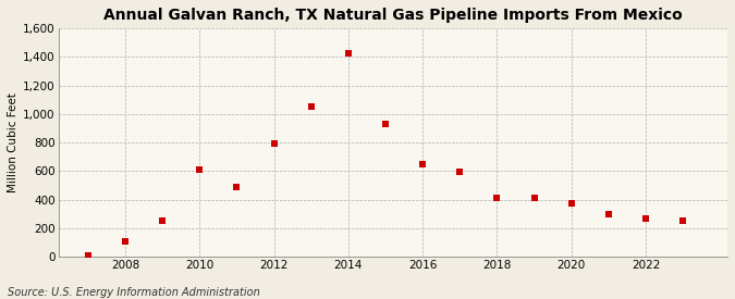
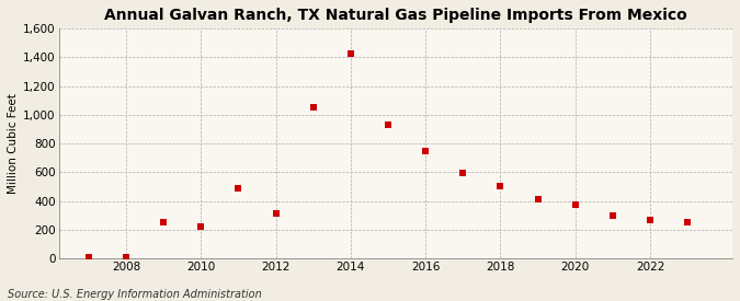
2008: 110 -> 0
2010: 610 -> 220
2012: 790 -> 320
2016: 650 -> 750
2018: 410 -> 500
